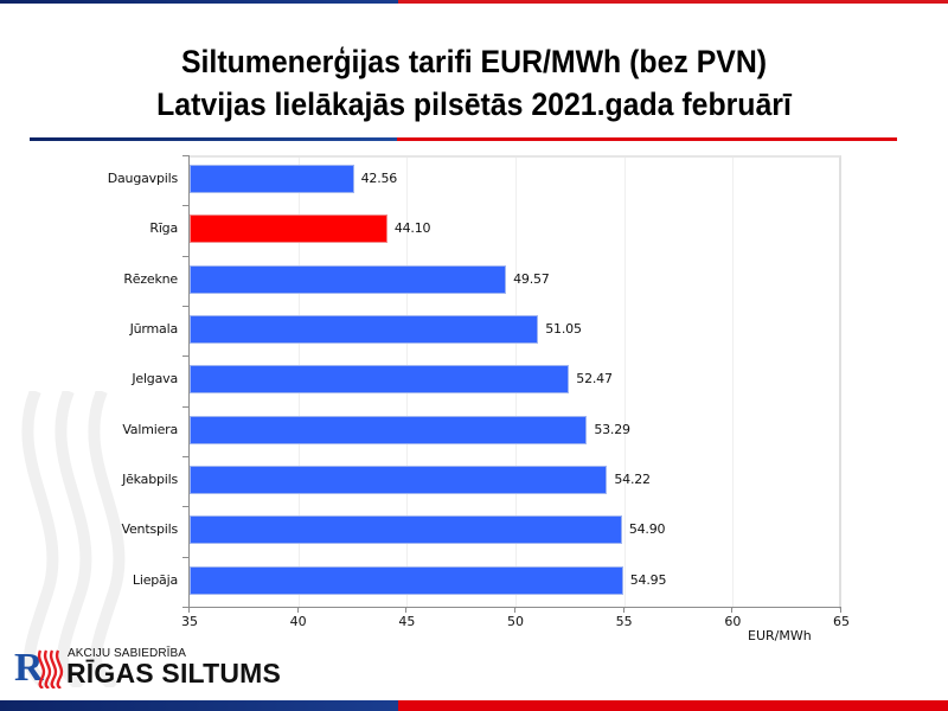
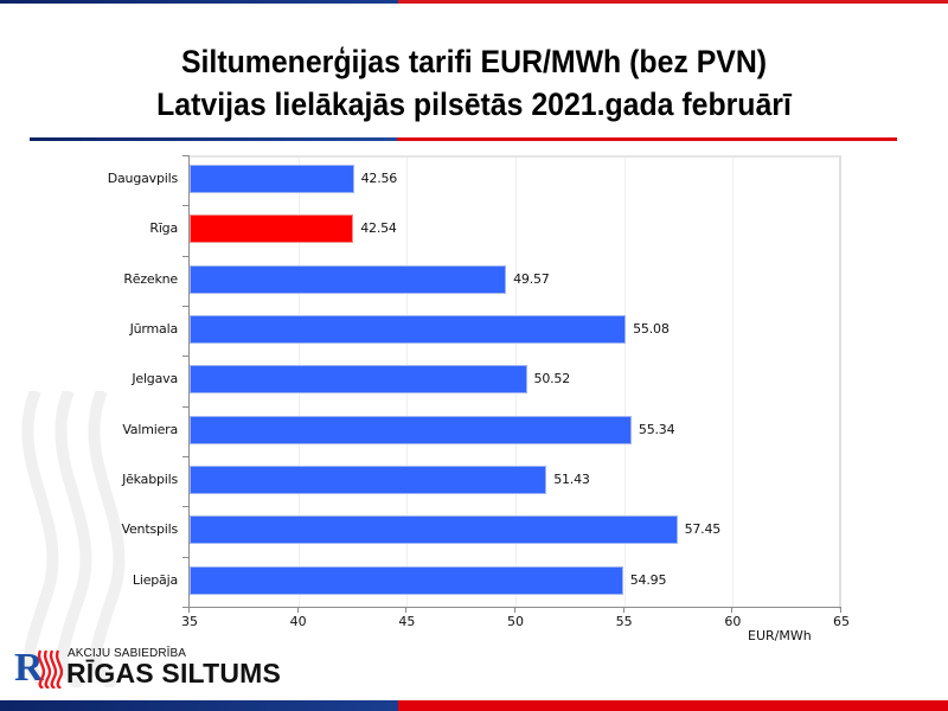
Rīga: 44.10 -> 42.54
Jūrmala: 51.05 -> 55.08
Jelgava: 52.47 -> 50.52
Valmiera: 53.29 -> 55.34
Jēkabpils: 54.22 -> 51.43
Ventspils: 54.90 -> 57.45
